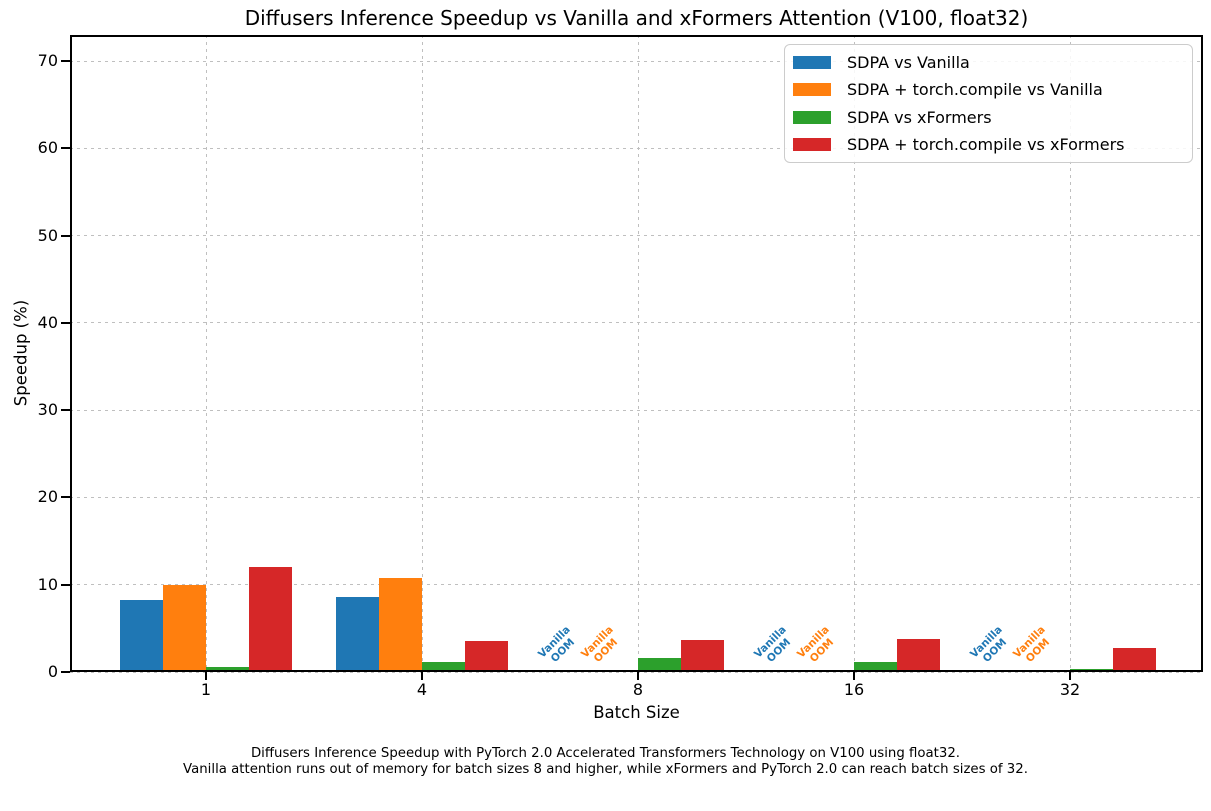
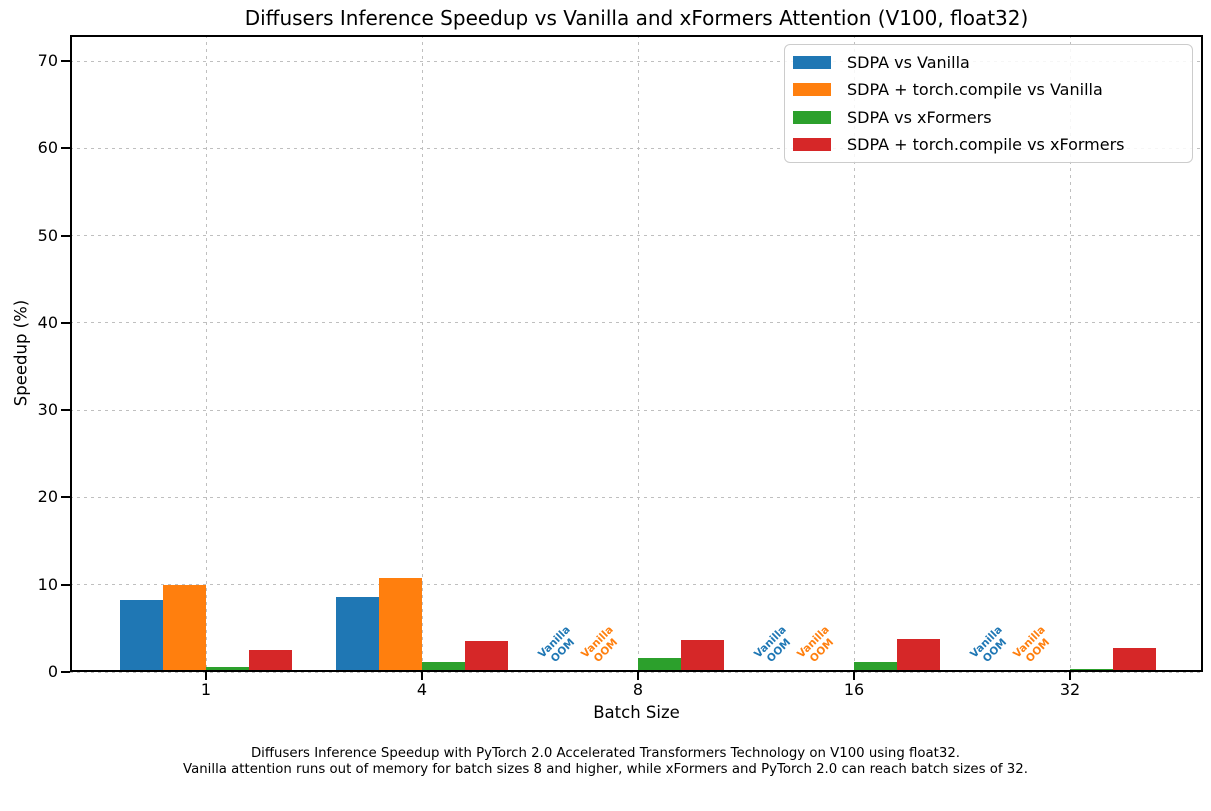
SDPA + torch.compile vs xFormers/1: 12 -> 2
